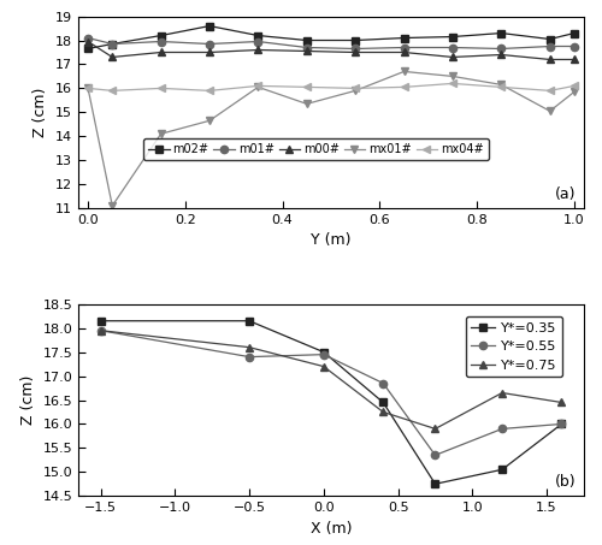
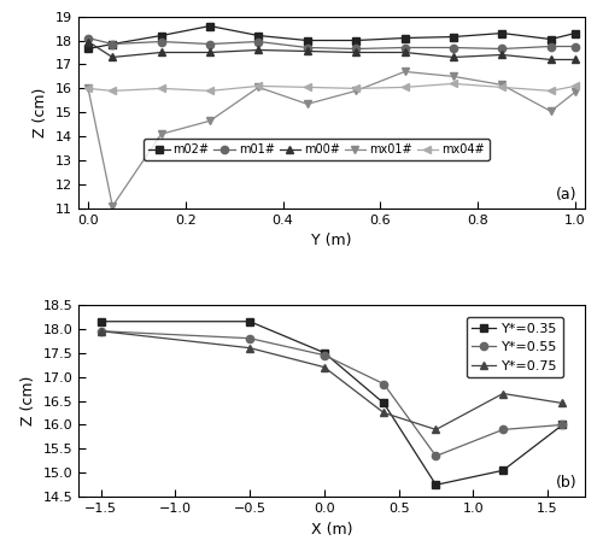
Y*=0.55/−0.5: 17.40 -> 17.80
